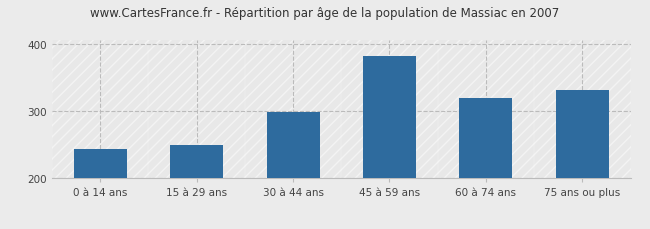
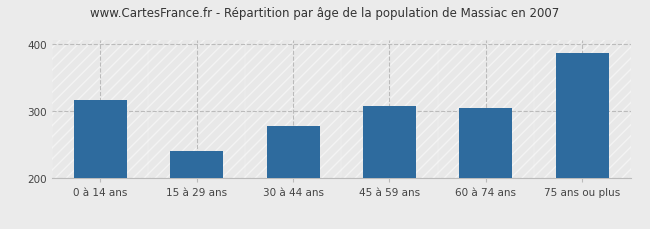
0 à 14 ans: 243 -> 316
15 à 29 ans: 250 -> 240
30 à 44 ans: 298 -> 278
45 à 59 ans: 382 -> 308
60 à 74 ans: 319 -> 304
75 ans ou plus: 332 -> 386
